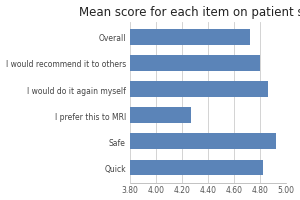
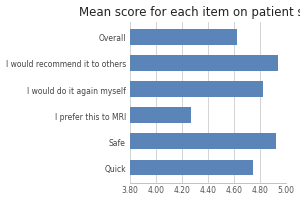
Overall: 4.72 -> 4.62
I would recommend it to others: 4.80 -> 4.94
I would do it again myself: 4.86 -> 4.82
Quick: 4.82 -> 4.75
